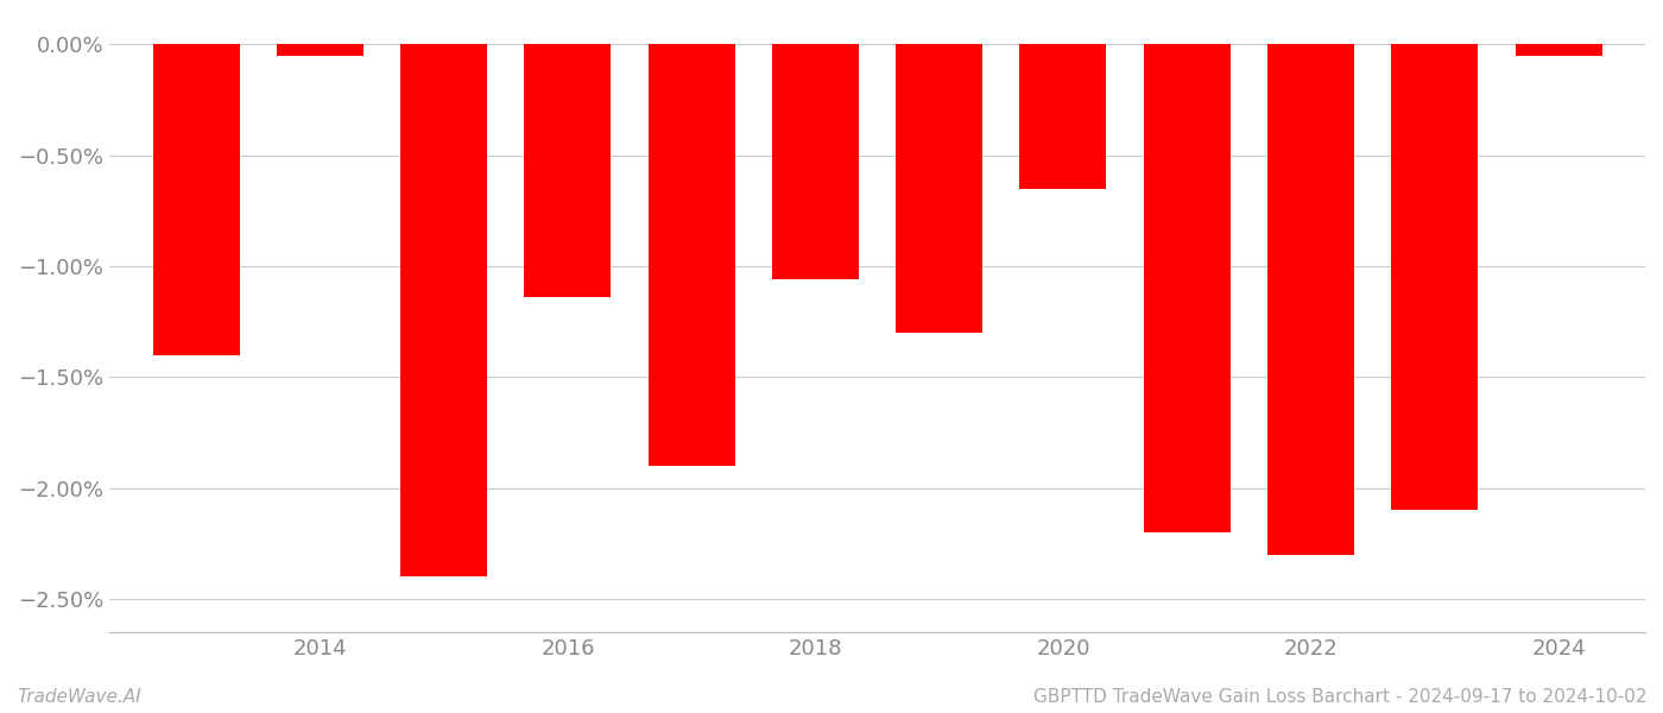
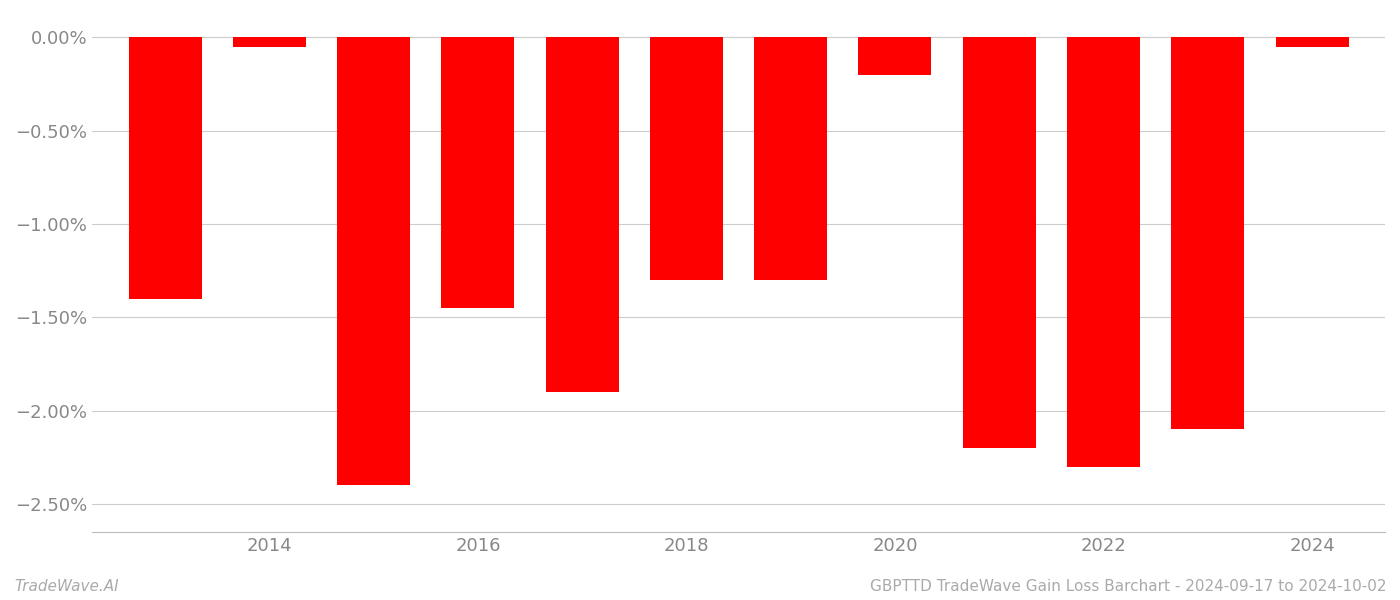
2016: -1.14% -> -1.45%
2018: -1.06% -> -1.30%
2020: -0.65% -> -0.20%
